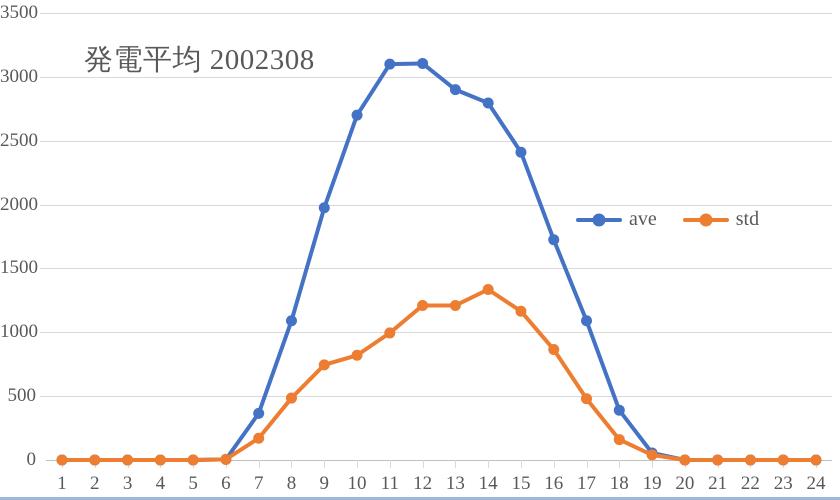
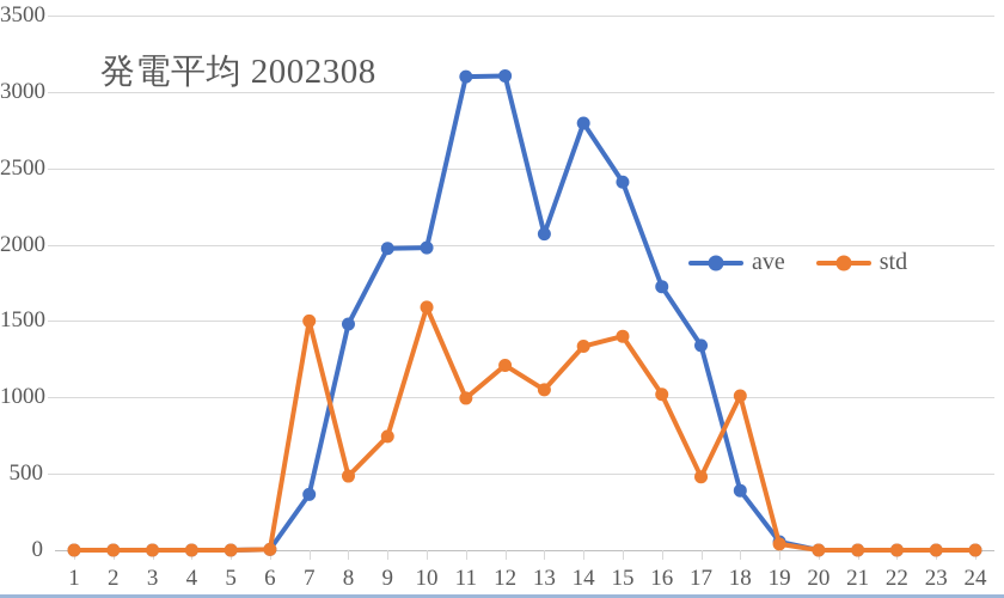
std/7: 170 -> 1500
ave/8: 1090 -> 1480
ave/10: 2700 -> 1980
std/10: 820 -> 1590
ave/13: 2900 -> 2070
std/13: 1210 -> 1050
std/15: 1160 -> 1400
std/16: 860 -> 1020
ave/17: 1090 -> 1340
std/18: 160 -> 1010
